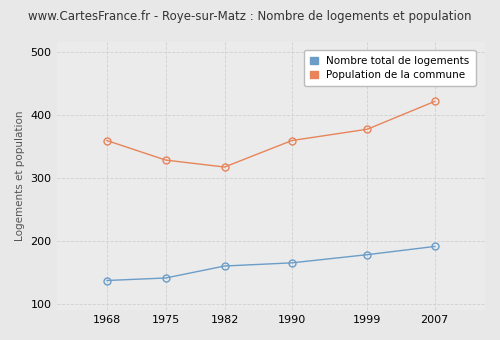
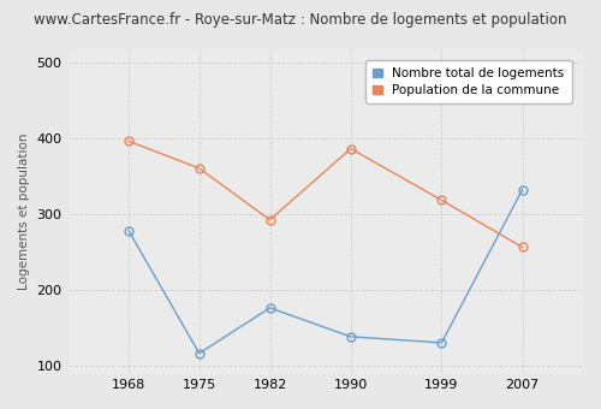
Nombre total de logements/1968: 137 -> 278
Population de la commune/1968: 359 -> 396
Nombre total de logements/1975: 141 -> 116
Population de la commune/1975: 328 -> 360
Nombre total de logements/1982: 160 -> 176
Population de la commune/1982: 317 -> 292
Nombre total de logements/1990: 165 -> 138
Population de la commune/1990: 359 -> 386
Nombre total de logements/1999: 178 -> 130
Population de la commune/1999: 377 -> 318
Nombre total de logements/2007: 191 -> 332
Population de la commune/2007: 421 -> 256
